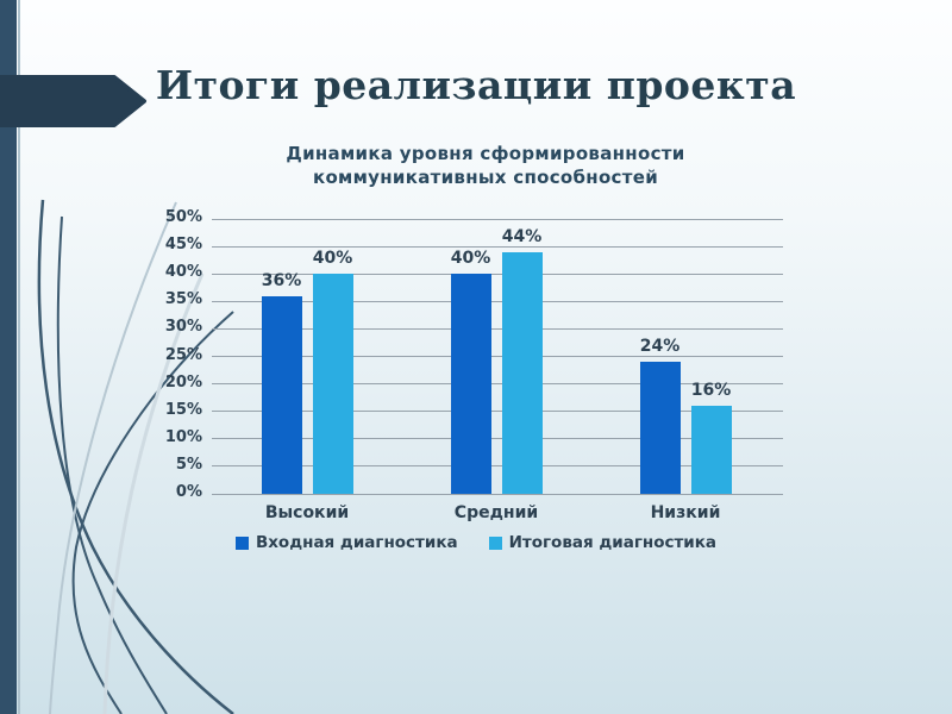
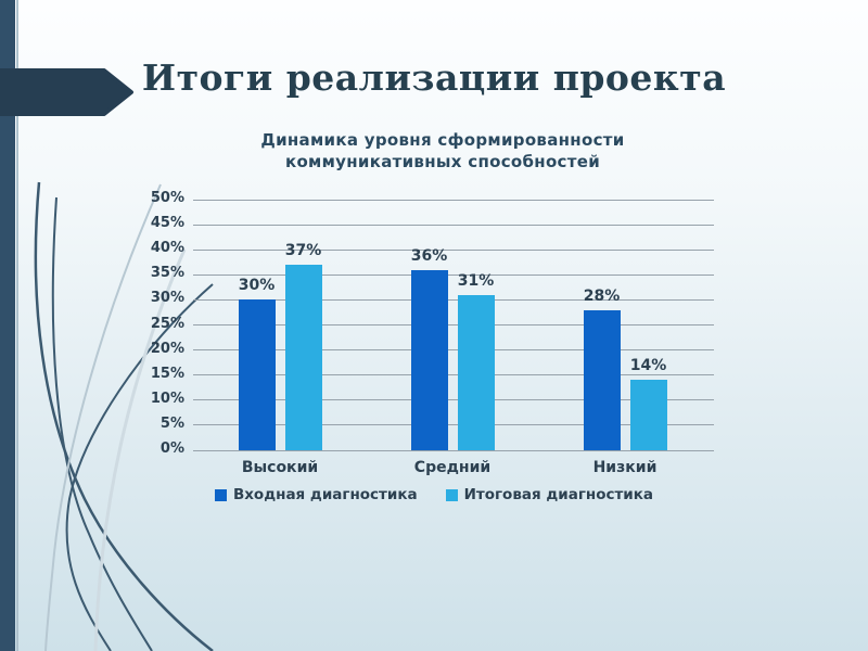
Входная диагностика/Высокий: 36% -> 30%
Итоговая диагностика/Высокий: 40% -> 37%
Входная диагностика/Средний: 40% -> 36%
Итоговая диагностика/Средний: 44% -> 31%
Входная диагностика/Низкий: 24% -> 28%
Итоговая диагностика/Низкий: 16% -> 14%
